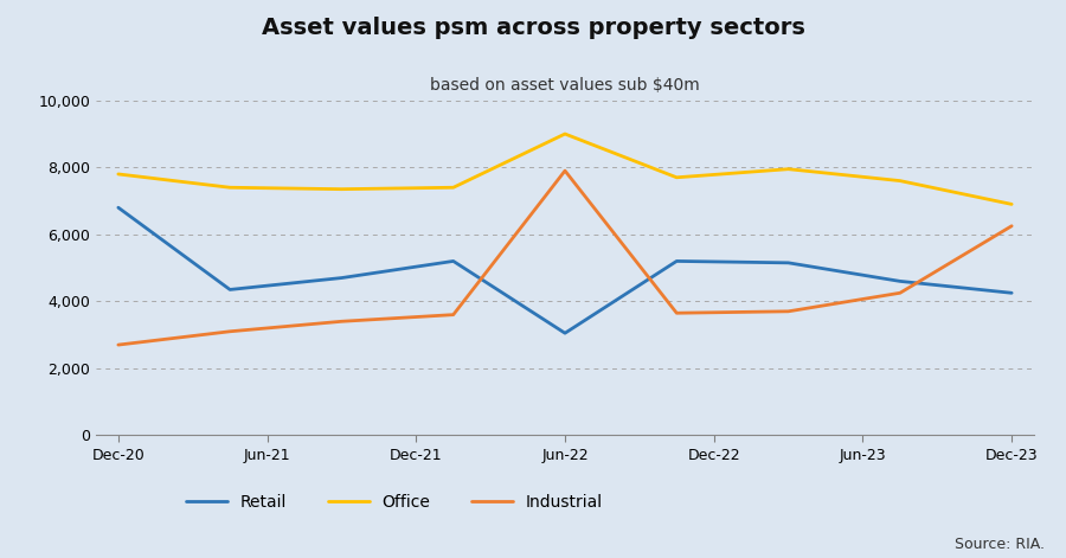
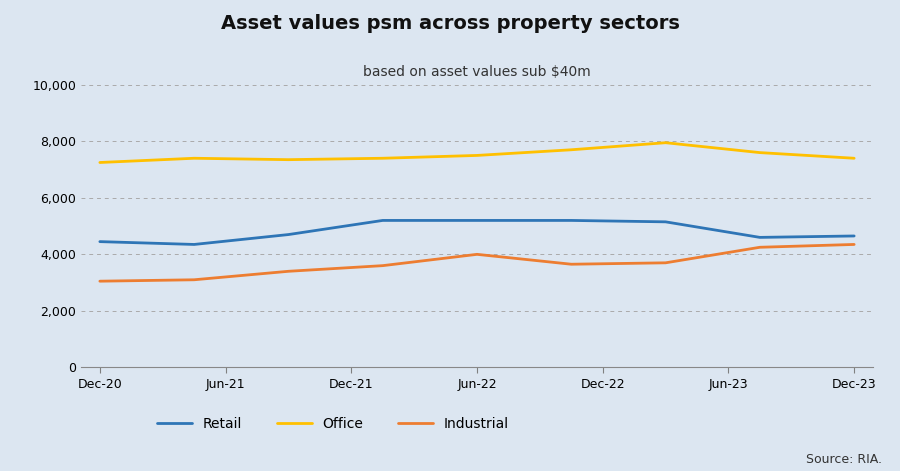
Retail/Dec-20: 6,800 -> 4,450
Office/Dec-20: 7,800 -> 7,250
Industrial/Dec-20: 2,700 -> 3,050
Retail/Jun-22: 3,050 -> 5,200
Office/Jun-22: 9,000 -> 7,500
Industrial/Jun-22: 7,900 -> 4,000
Retail/Dec-23: 4,250 -> 4,650
Office/Dec-23: 6,900 -> 7,400
Industrial/Dec-23: 6,250 -> 4,350
